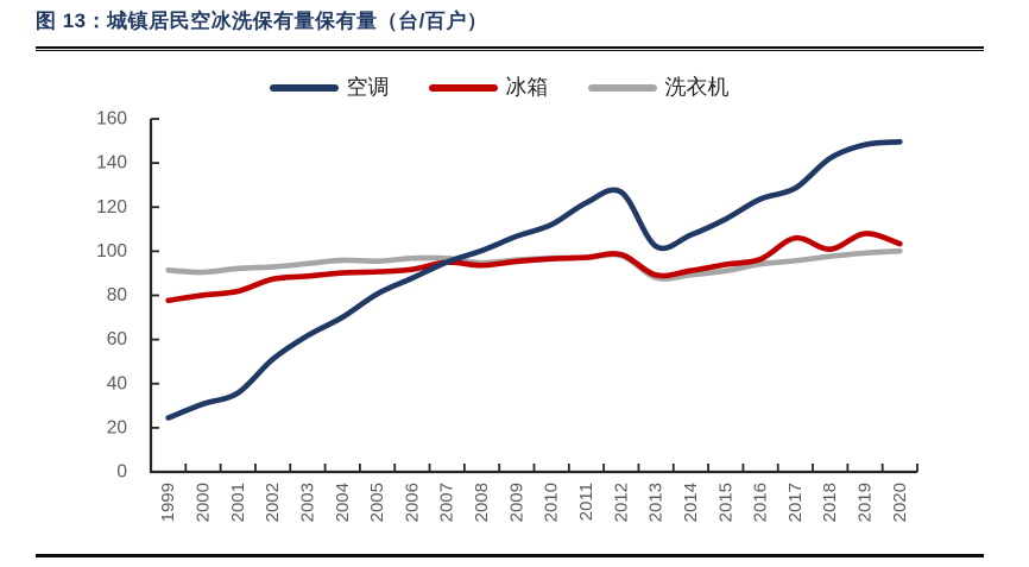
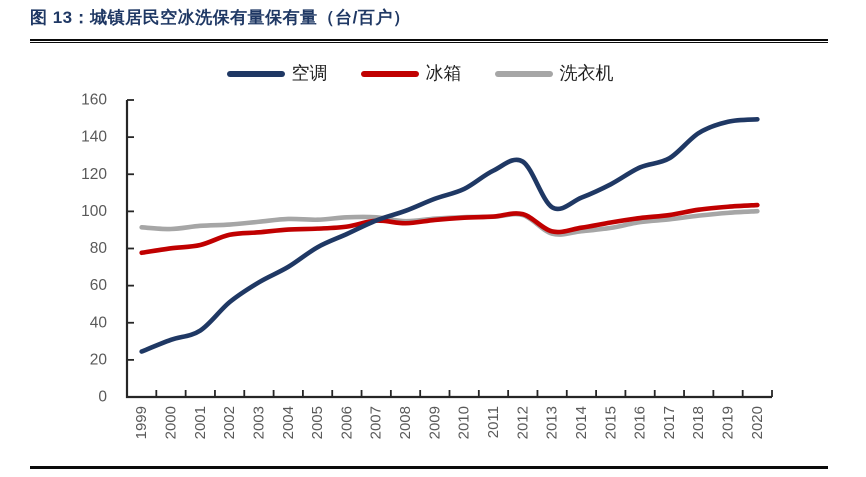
冰箱/2017: 106 -> 98
冰箱/2019: 108 -> 102
